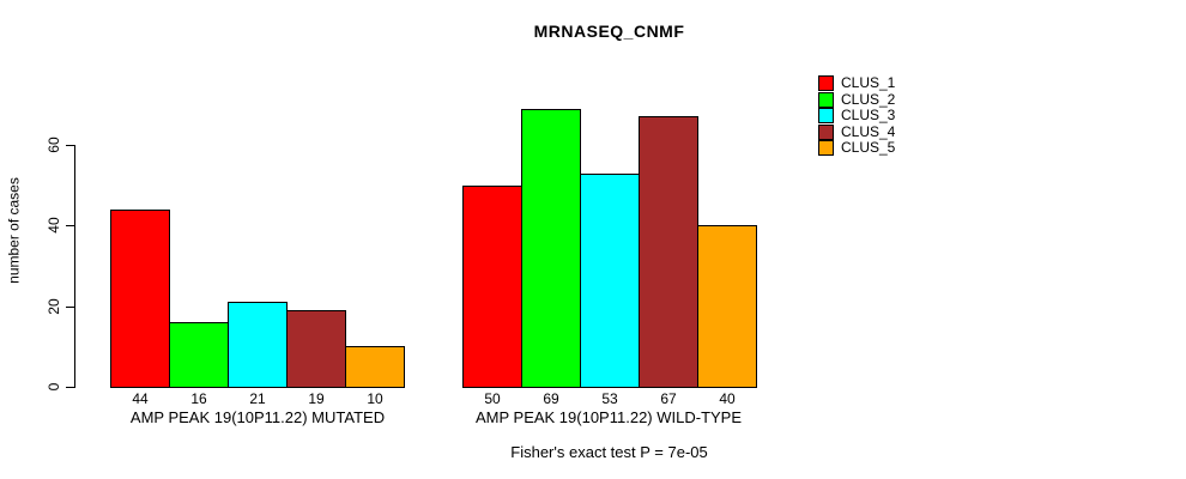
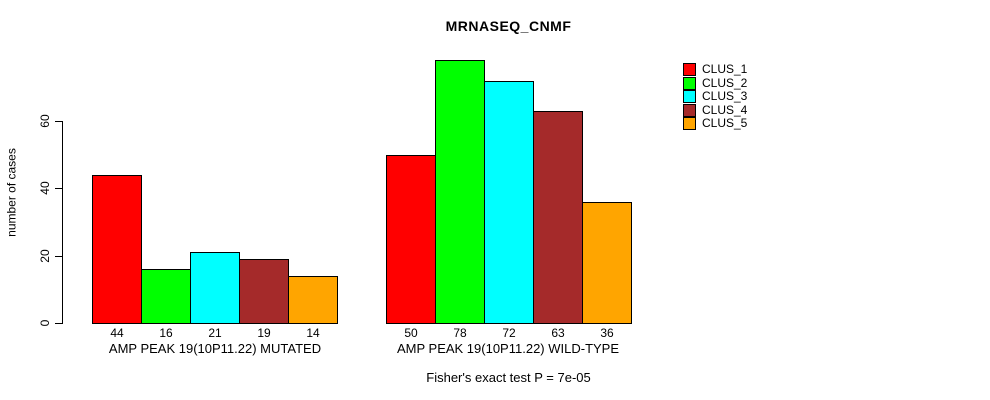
CLUS_5/AMP PEAK 19(10P11.22) MUTATED: 10 -> 14
CLUS_2/AMP PEAK 19(10P11.22) WILD-TYPE: 69 -> 78
CLUS_3/AMP PEAK 19(10P11.22) WILD-TYPE: 53 -> 72
CLUS_4/AMP PEAK 19(10P11.22) WILD-TYPE: 67 -> 63
CLUS_5/AMP PEAK 19(10P11.22) WILD-TYPE: 40 -> 36
